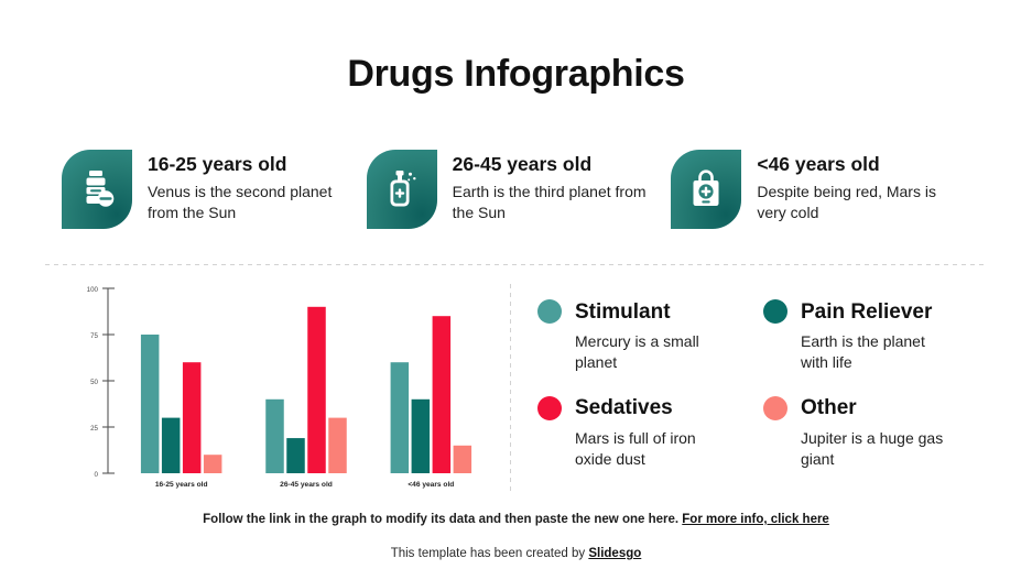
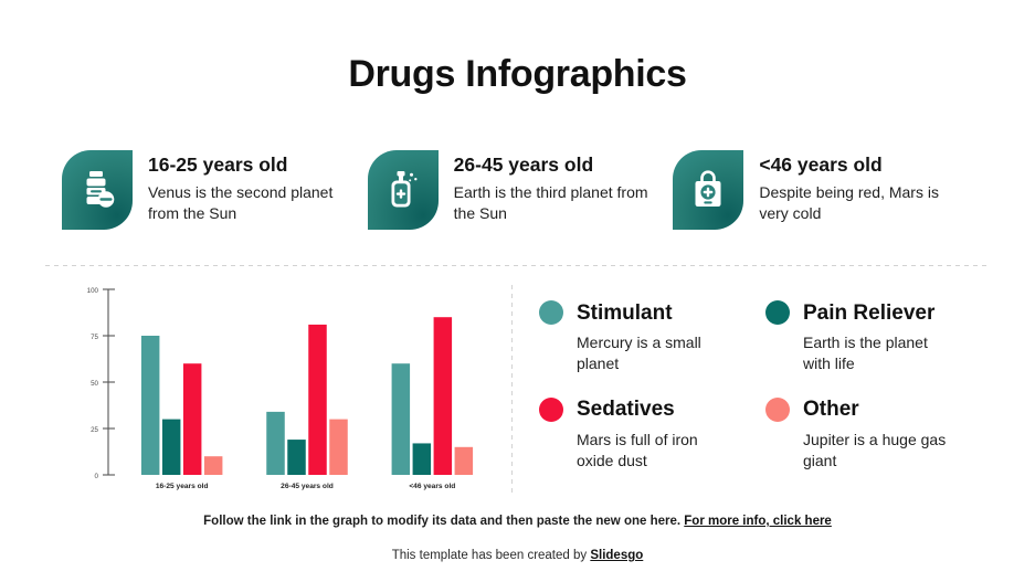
Stimulant/26-45 years old: 40 -> 34
Sedatives/26-45 years old: 90 -> 81
Pain Reliever/<46 years old: 40 -> 17
